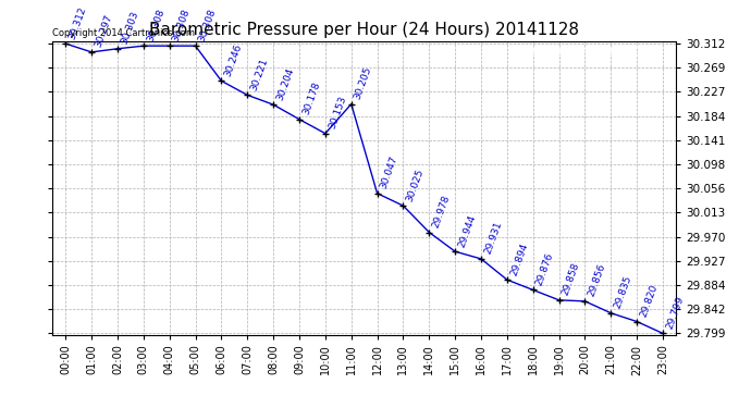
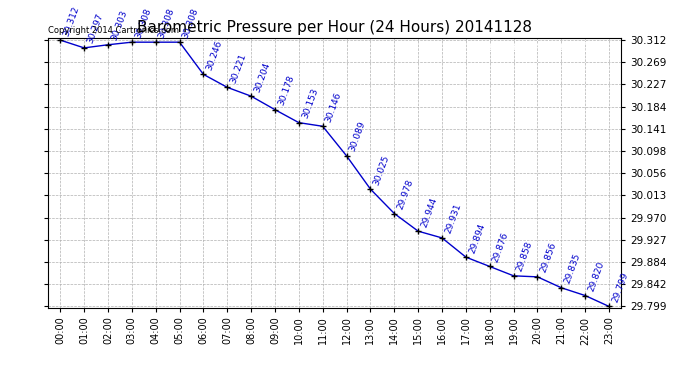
11:00: 30.205 -> 30.146
12:00: 30.047 -> 30.089
